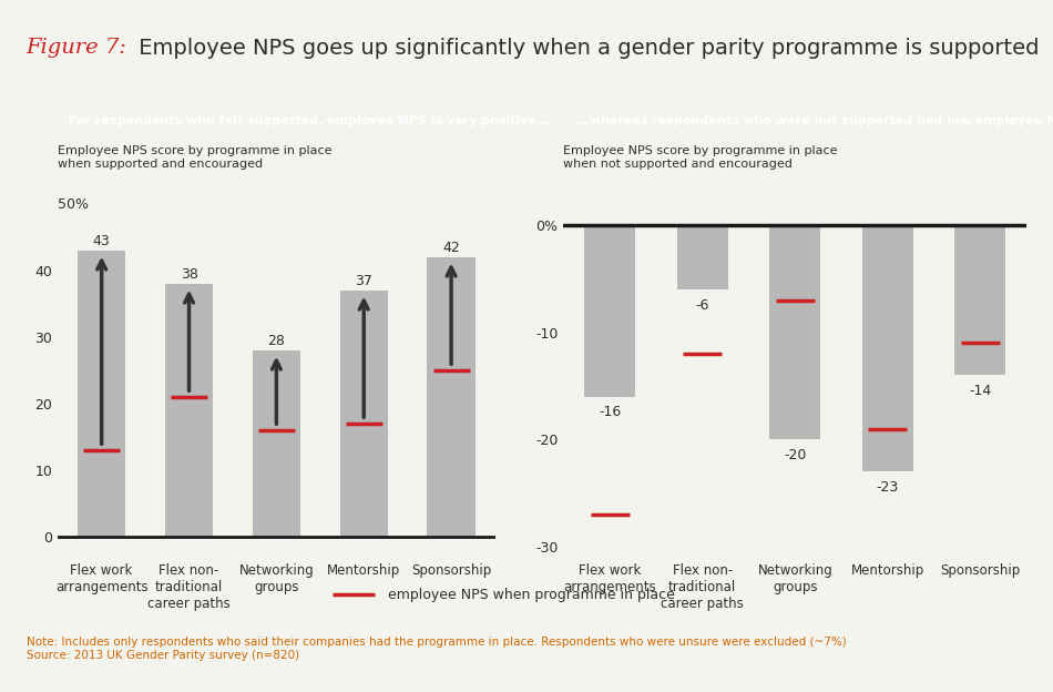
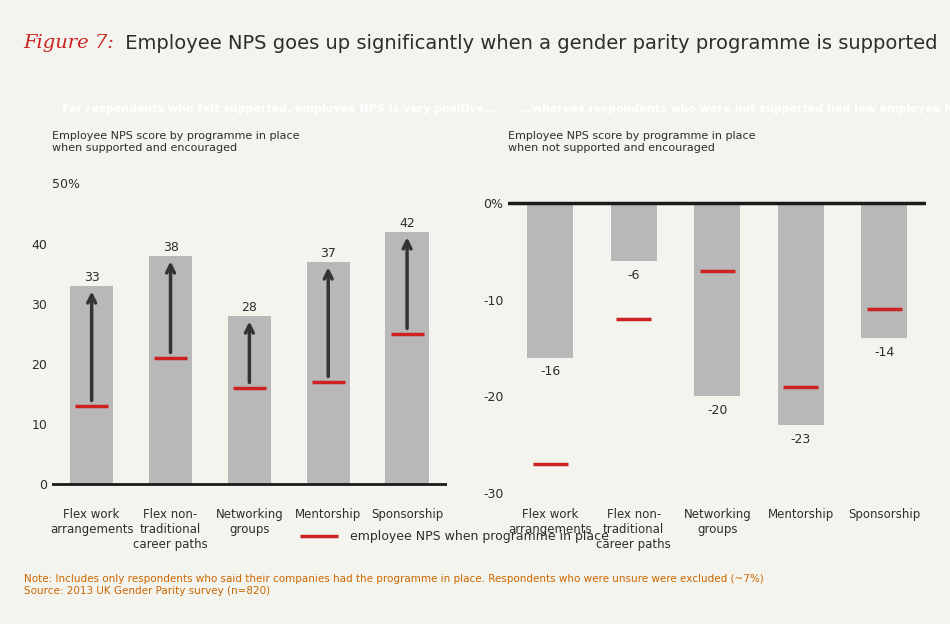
Flex work arrangements: 43 -> 33
